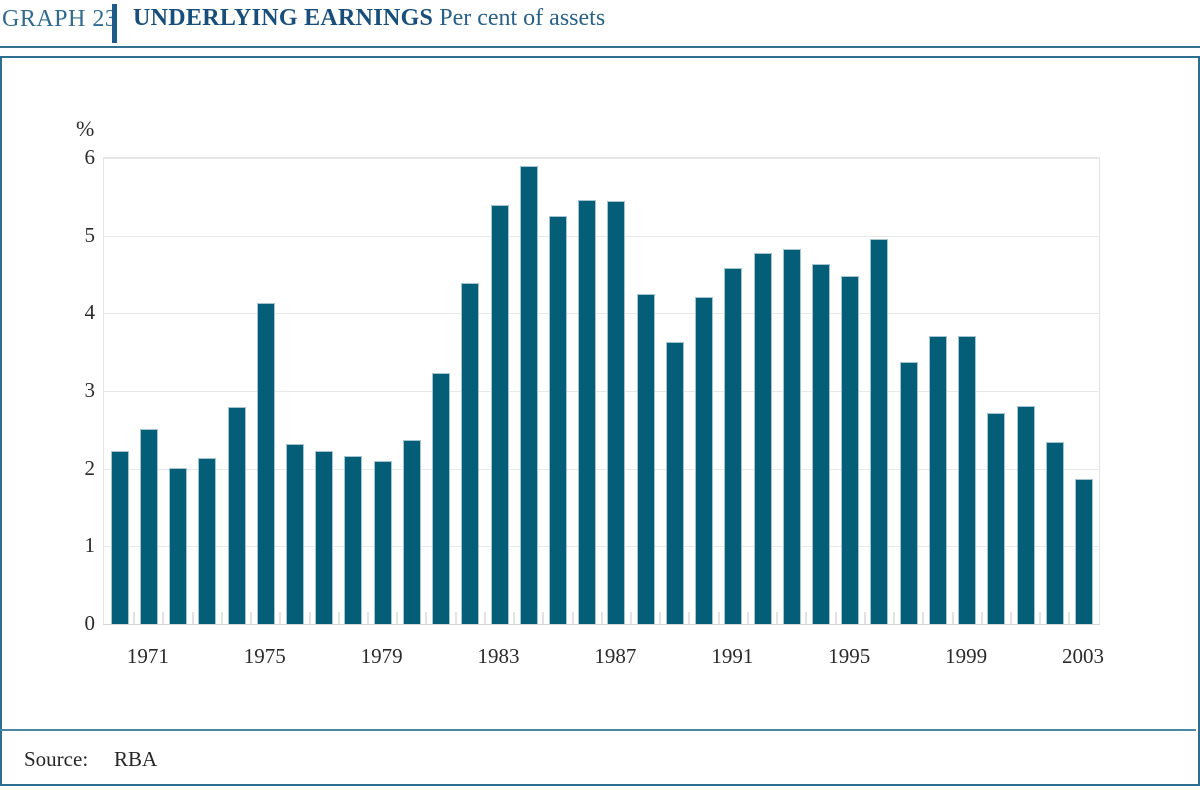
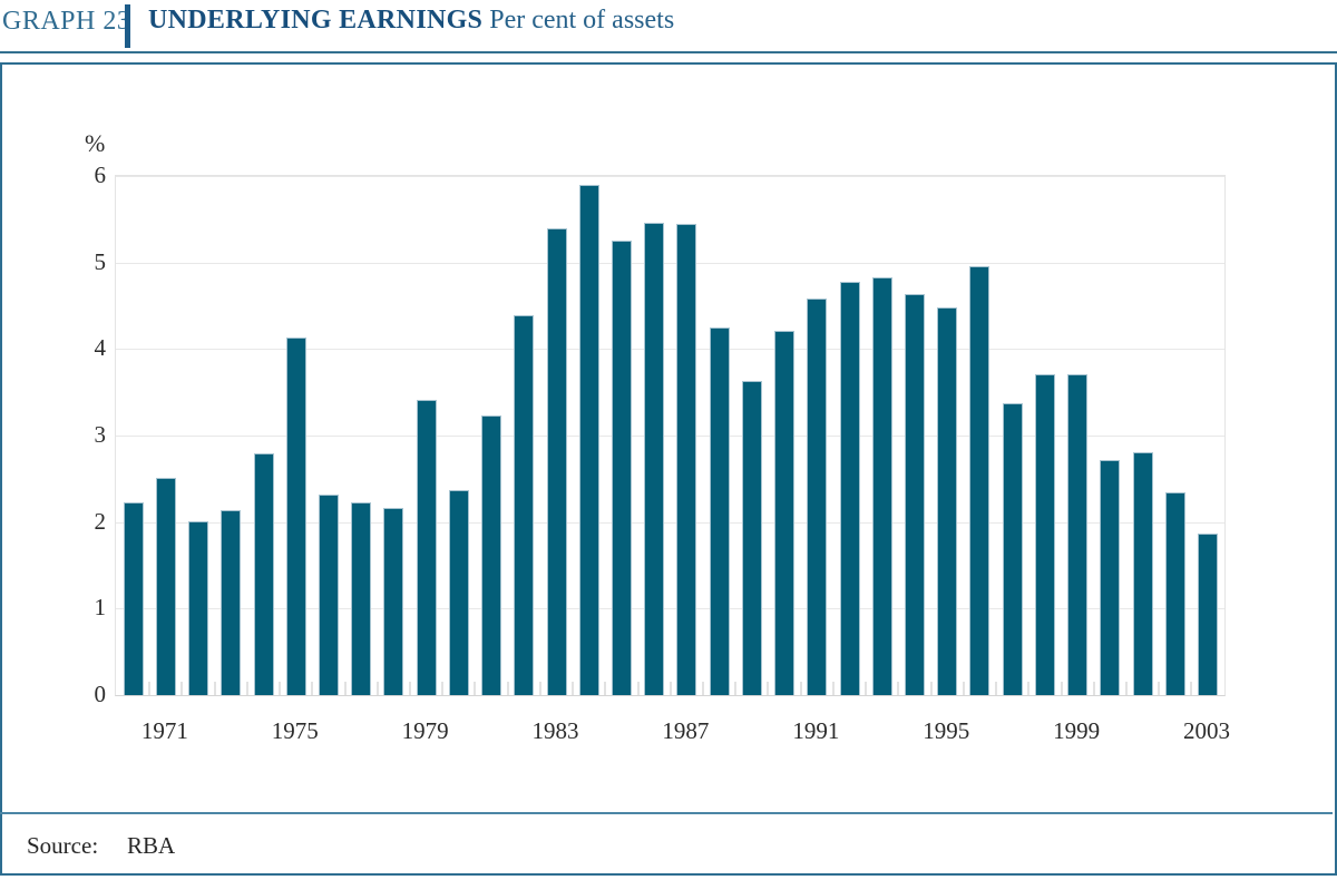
1979: 2.1 -> 3.4
